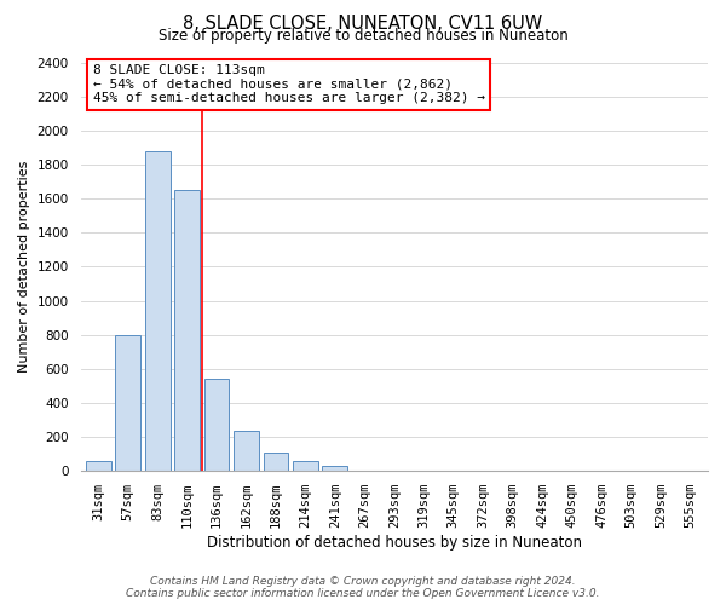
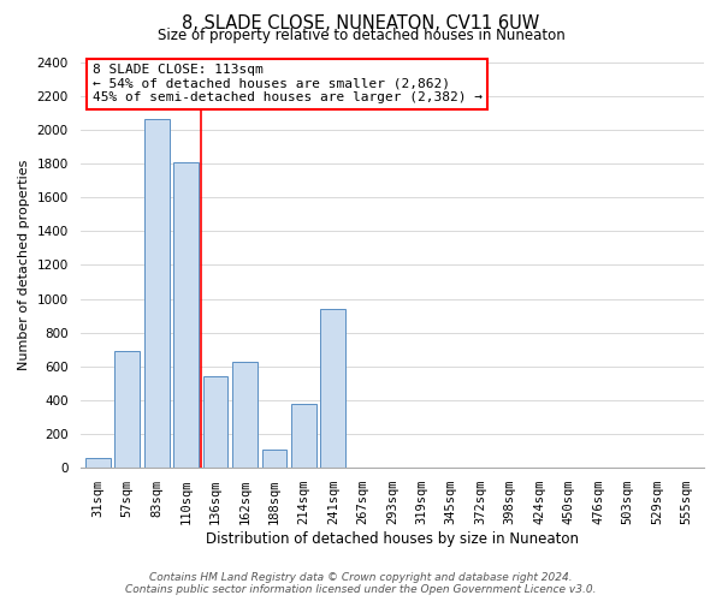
57sqm: 800 -> 690
83sqm: 1880 -> 2060
110sqm: 1650 -> 1810
162sqm: 240 -> 630
214sqm: 60 -> 380
241sqm: 30 -> 940
